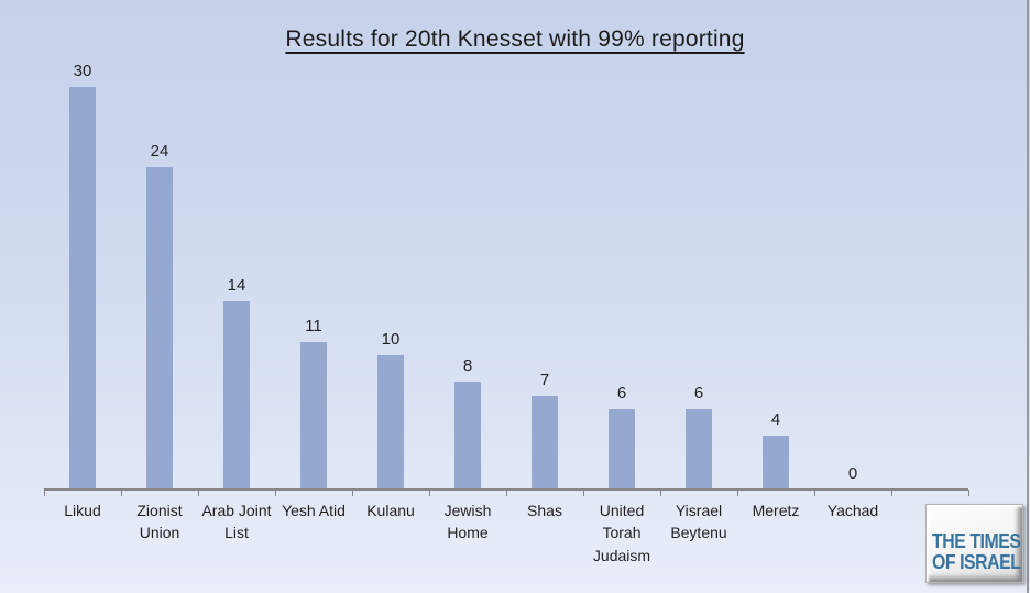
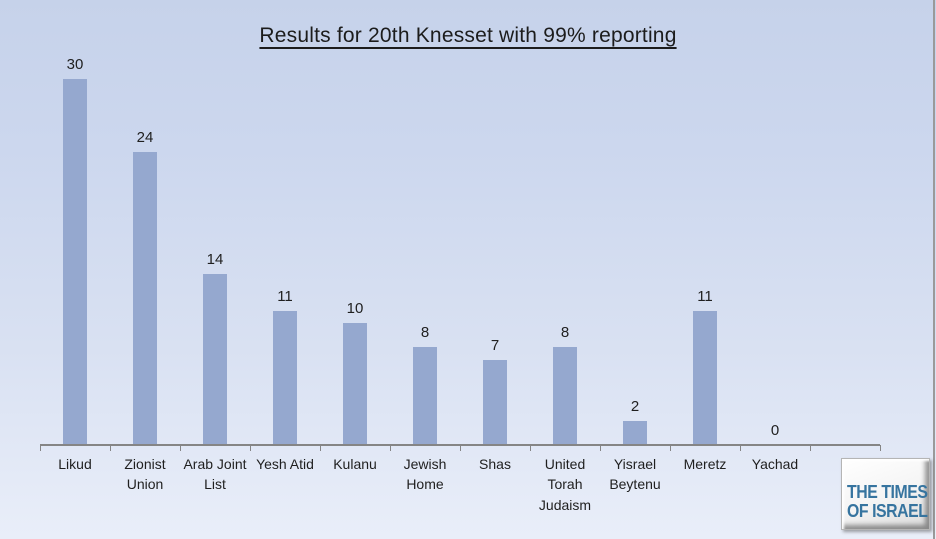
United Torah Judaism: 6 -> 8
Yisrael Beytenu: 6 -> 2
Meretz: 4 -> 11
